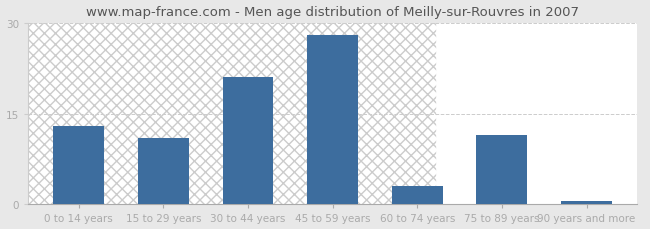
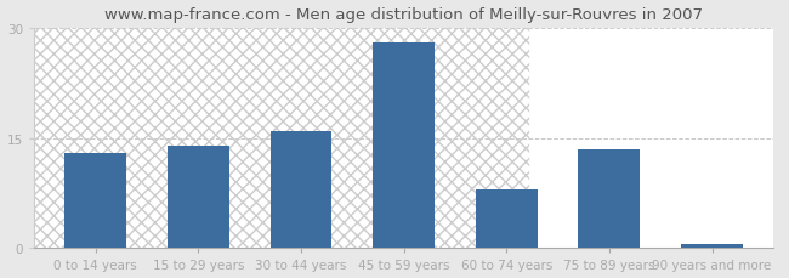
15 to 29 years: 11.0 -> 14.0
30 to 44 years: 21.0 -> 16.0
60 to 74 years: 3.0 -> 8.0
75 to 89 years: 11.4 -> 13.5
